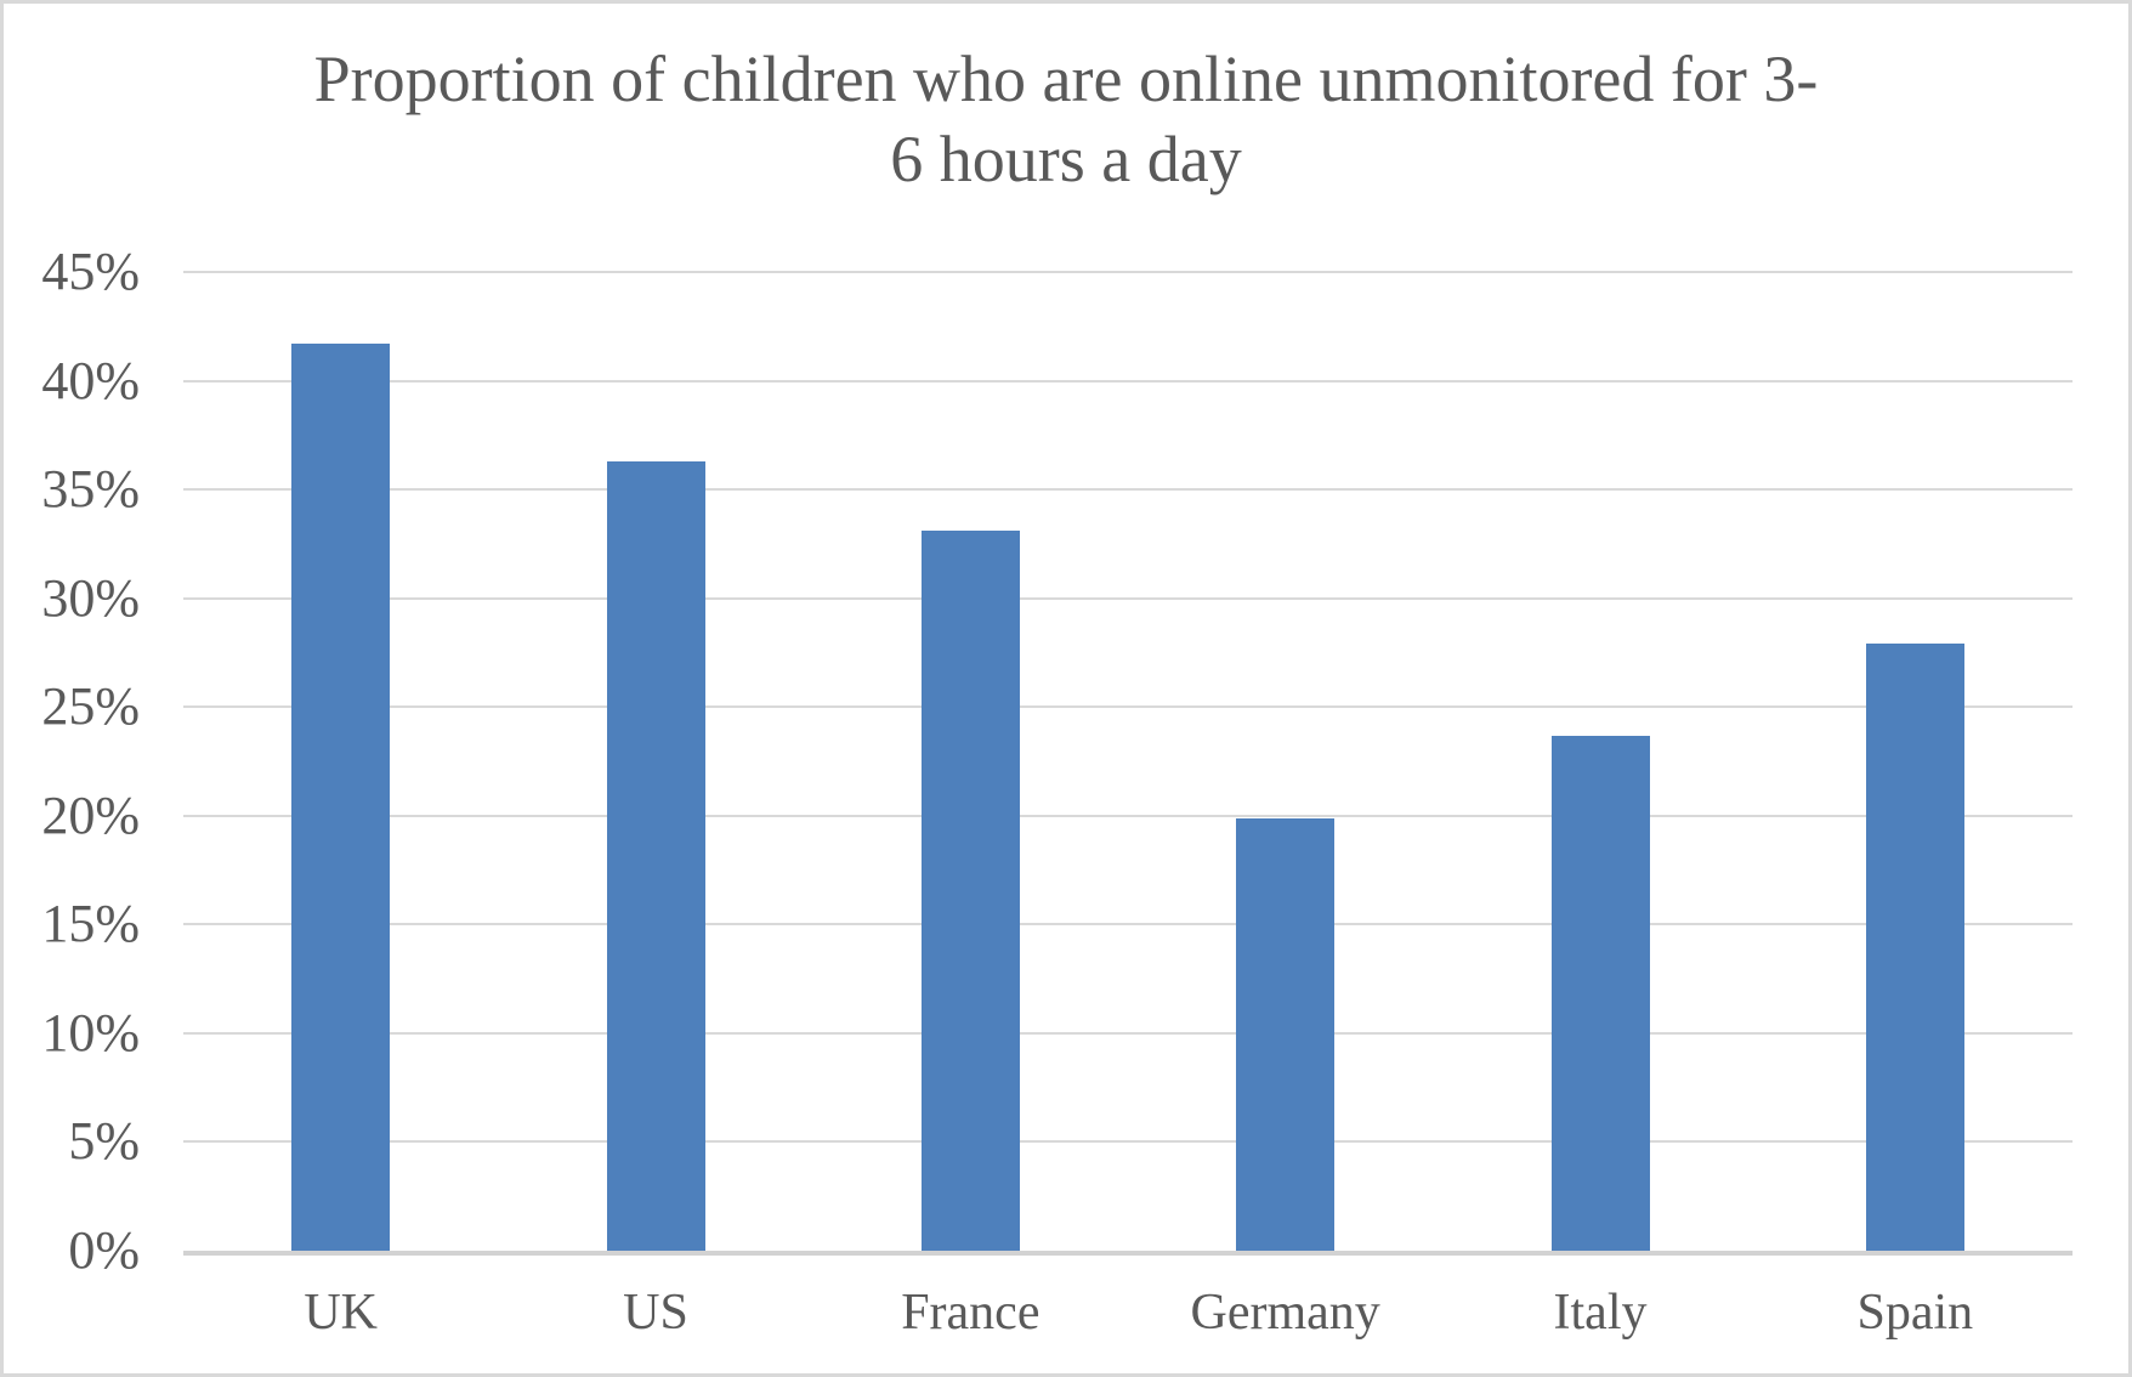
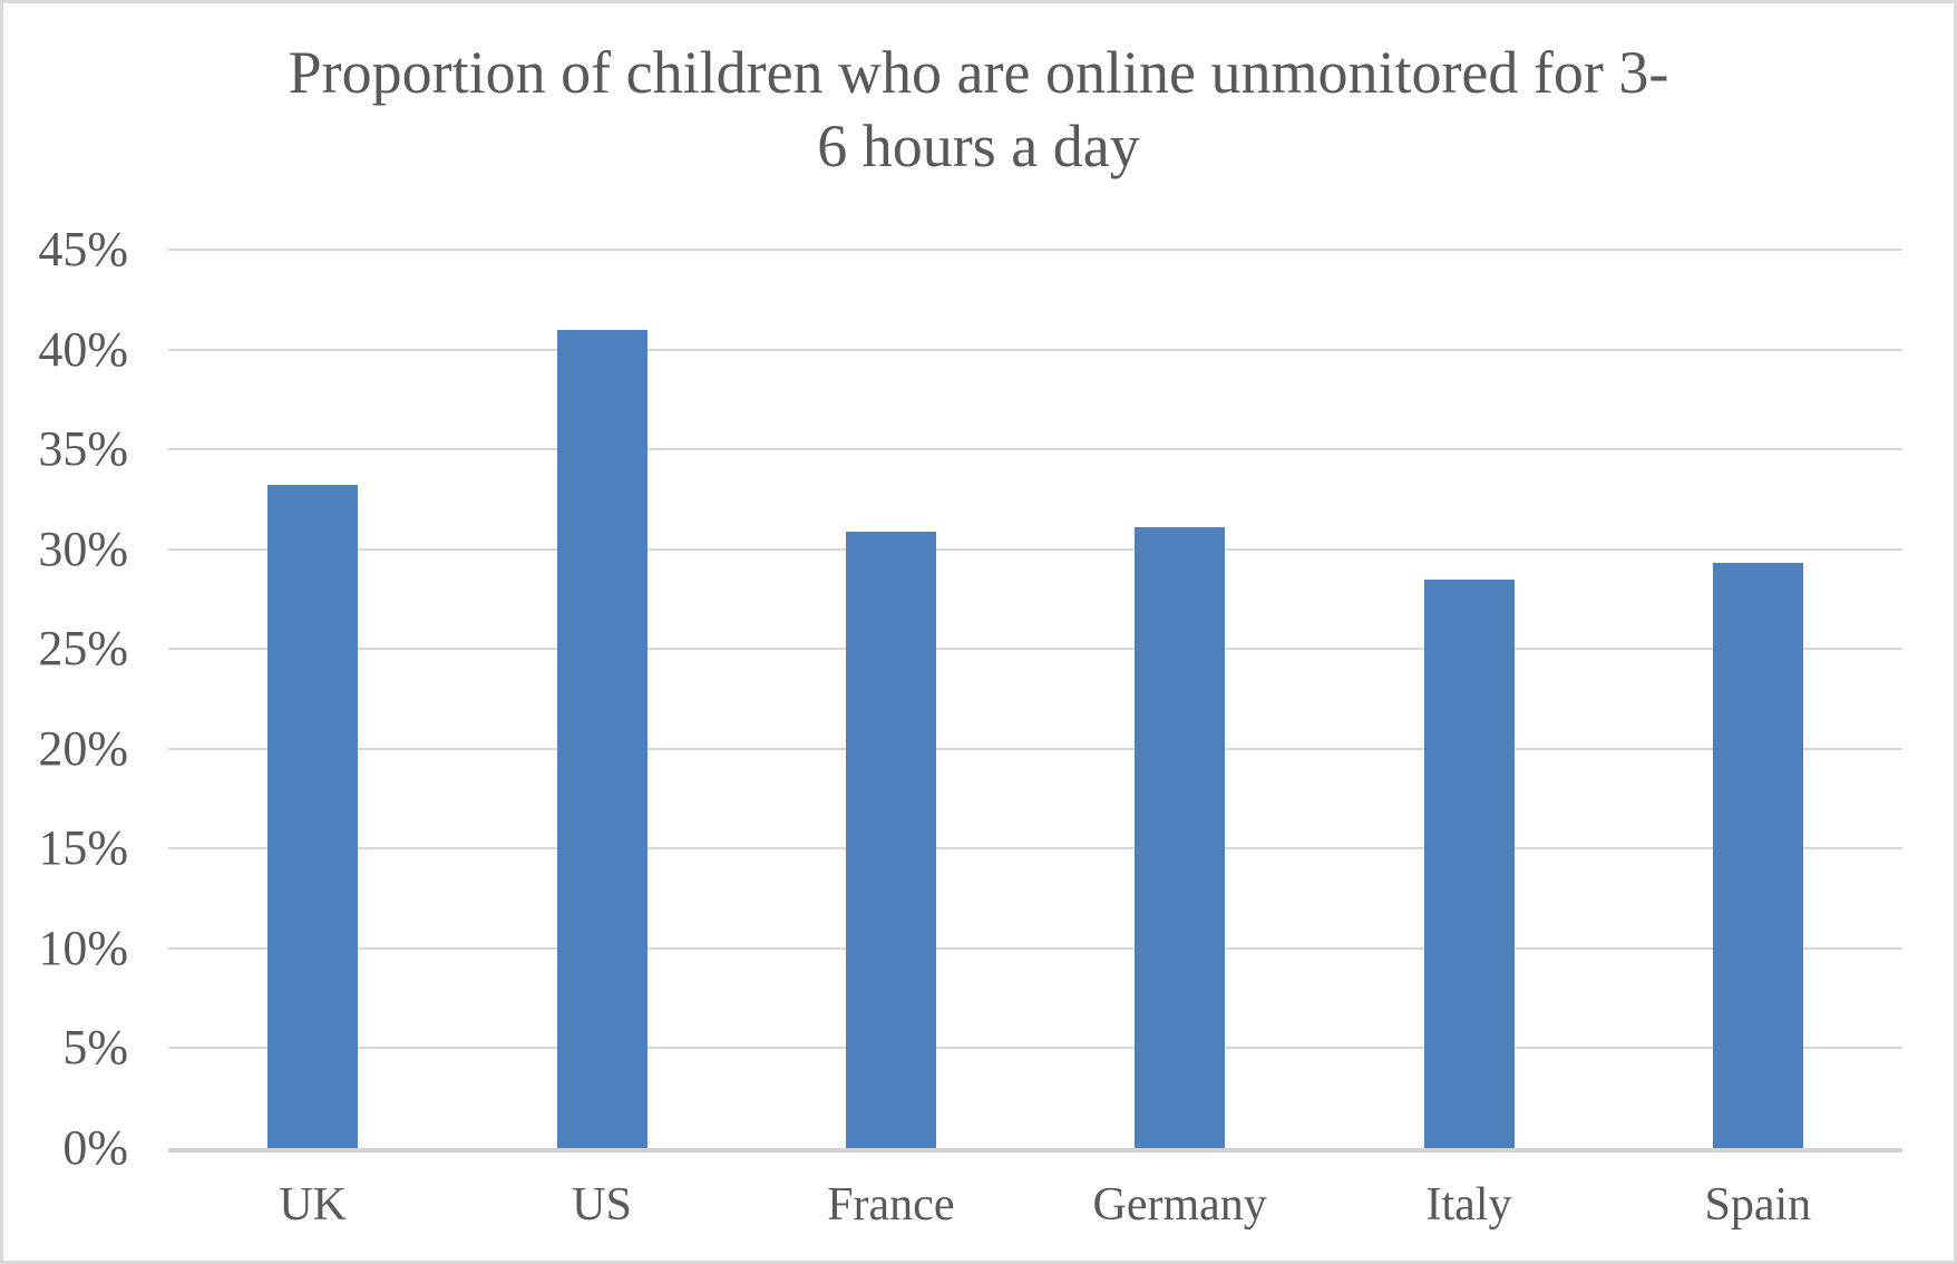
UK: 41.7% -> 33.2%
US: 36.3% -> 41.0%
France: 33.1% -> 30.9%
Germany: 19.9% -> 31.1%
Italy: 23.7% -> 28.5%
Spain: 27.9% -> 29.3%
